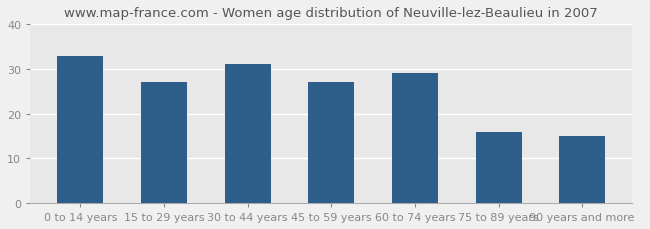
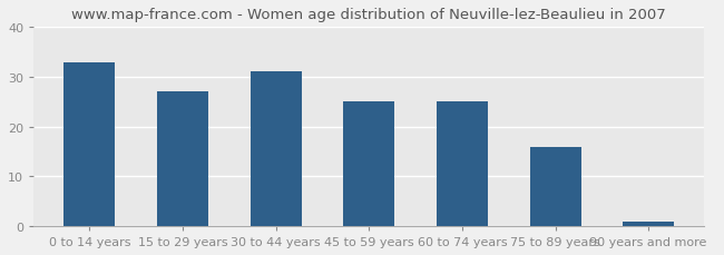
45 to 59 years: 27 -> 25
60 to 74 years: 29 -> 25
90 years and more: 15 -> 1
